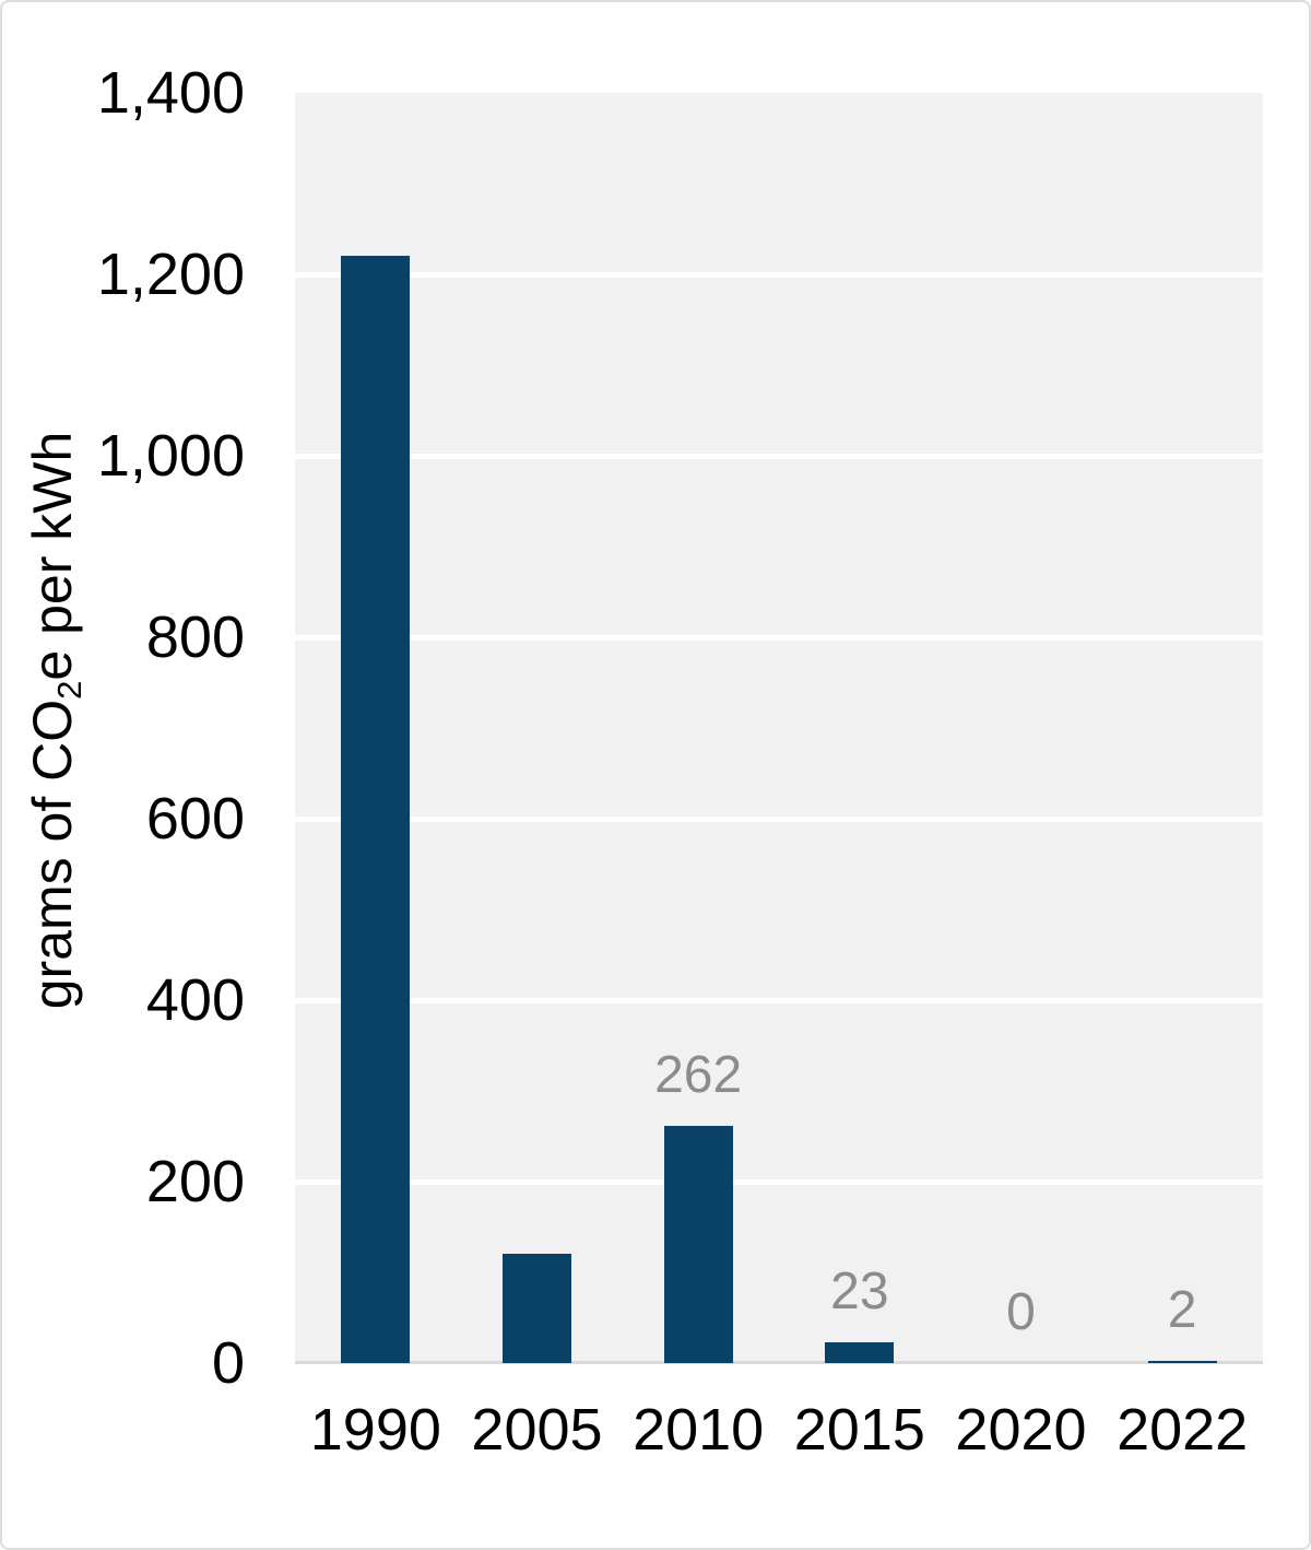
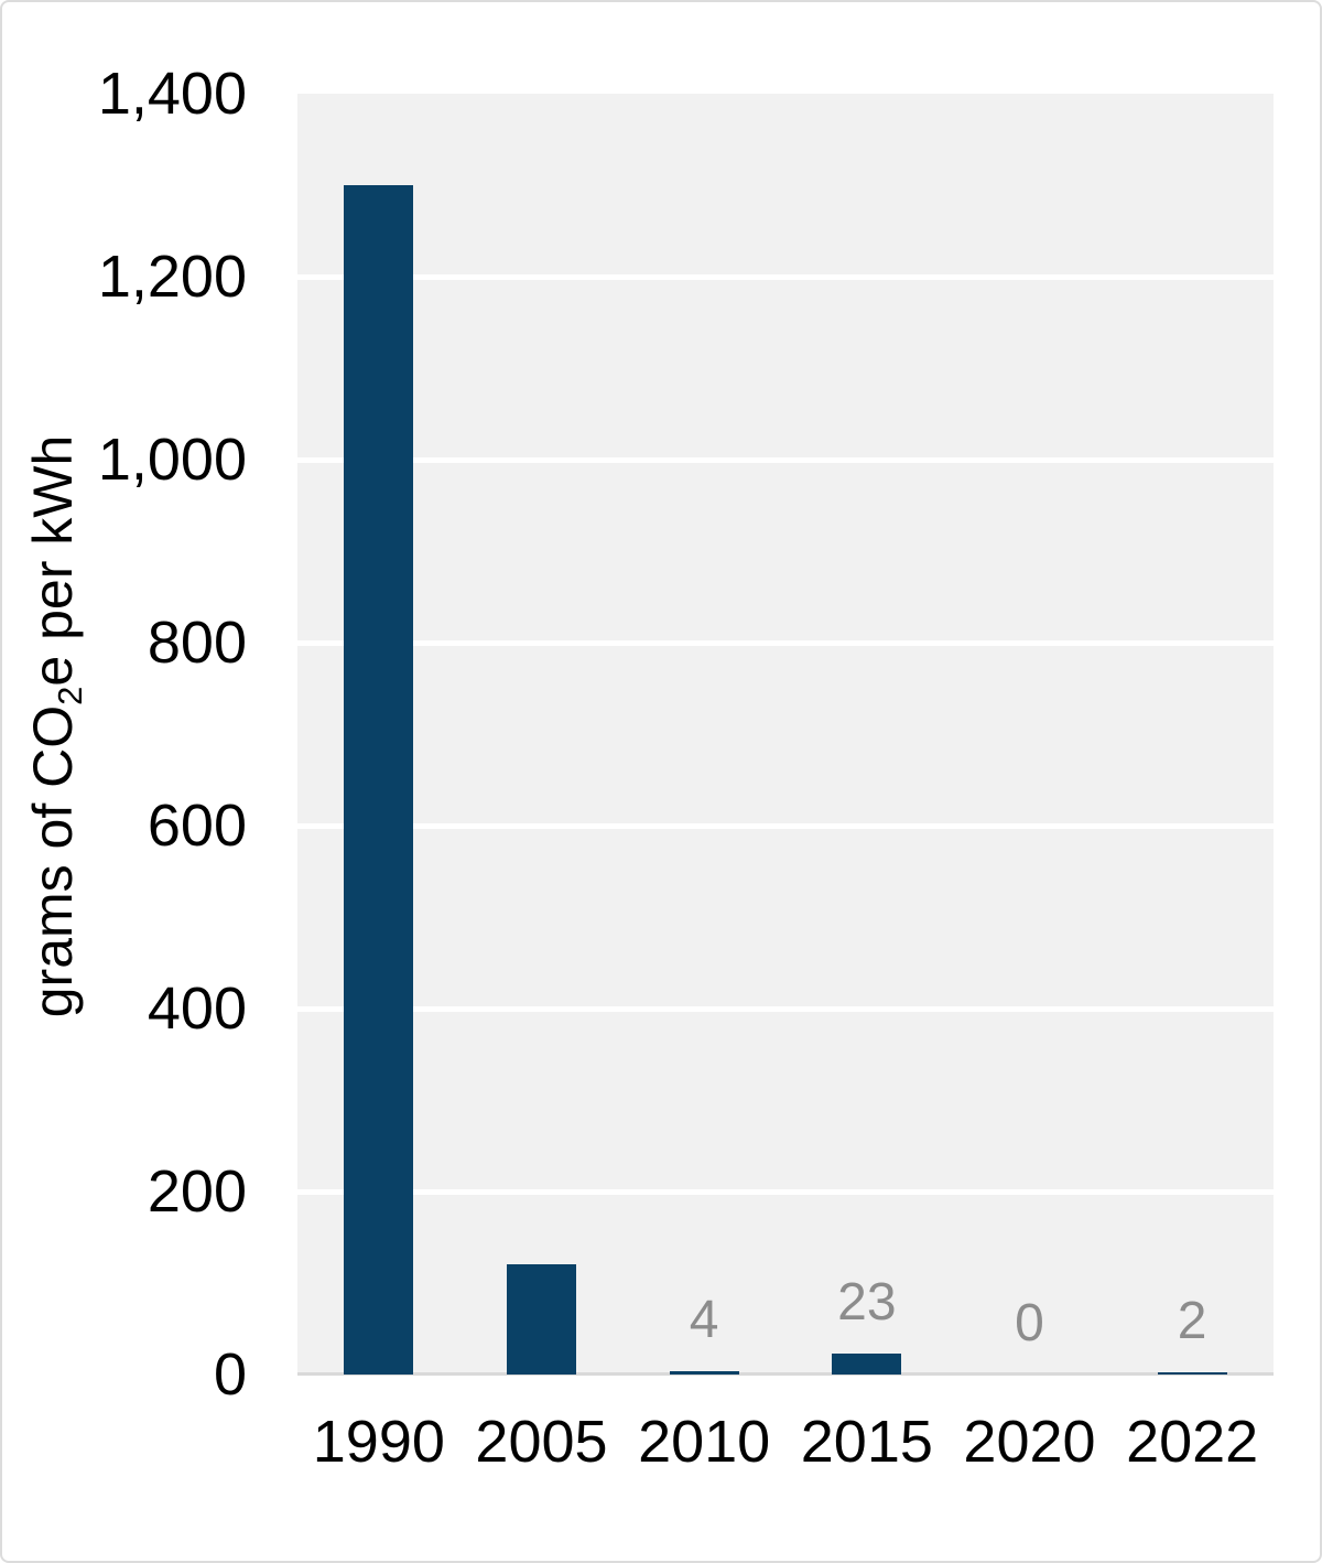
1990: 1220 -> 1300
2010: 262 -> 4
